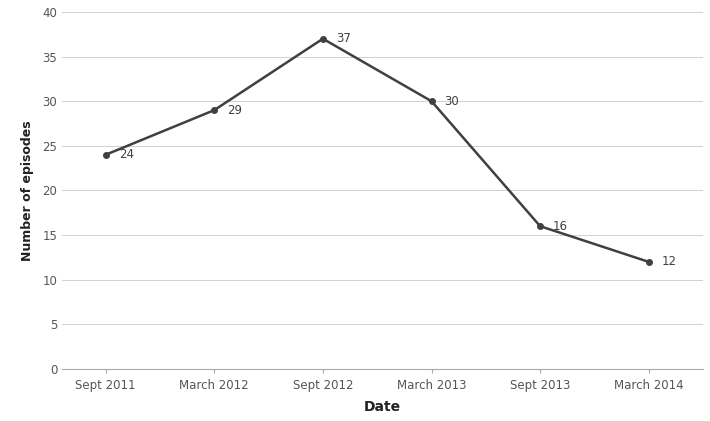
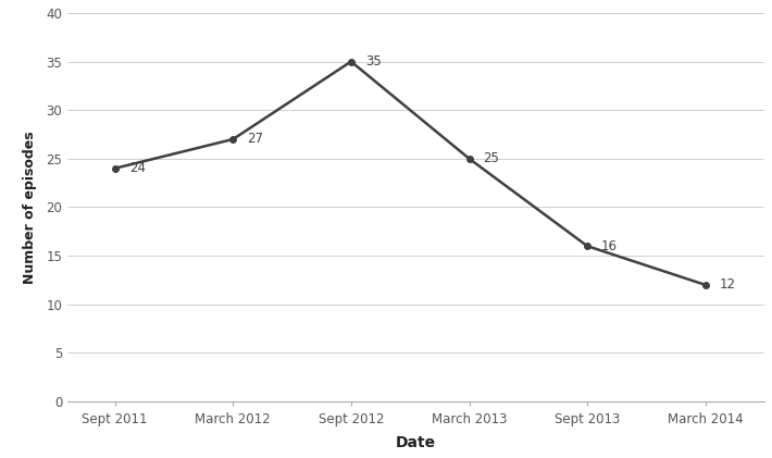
March 2012: 29 -> 27
Sept 2012: 37 -> 35
March 2013: 30 -> 25
